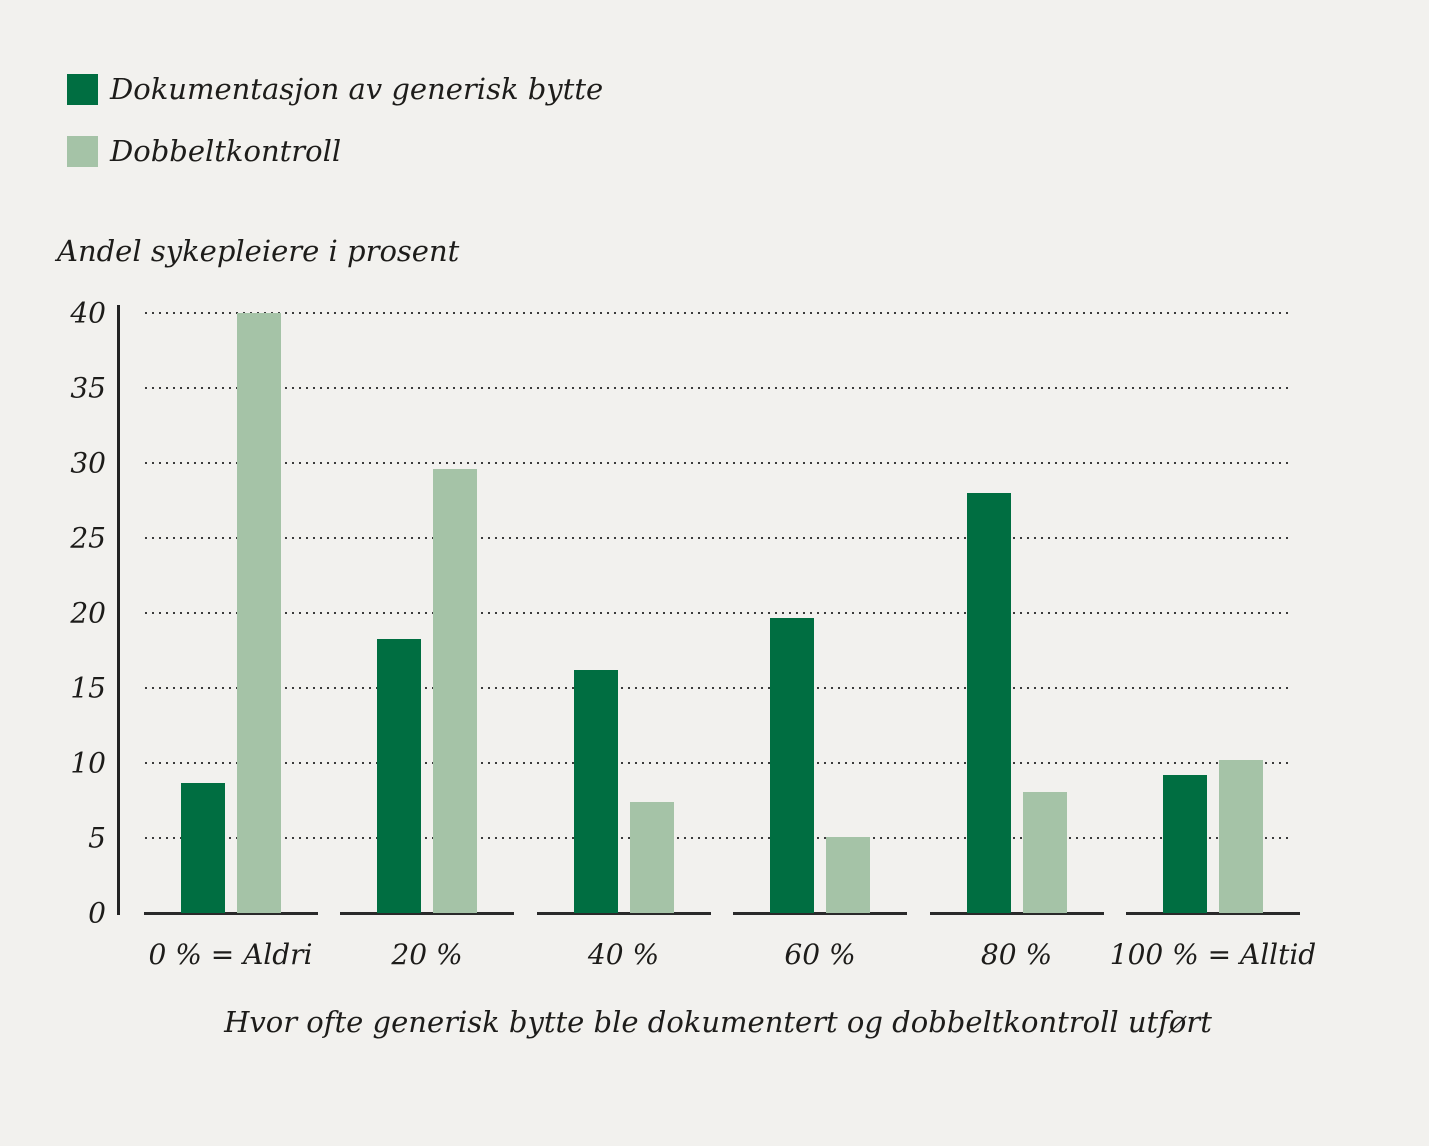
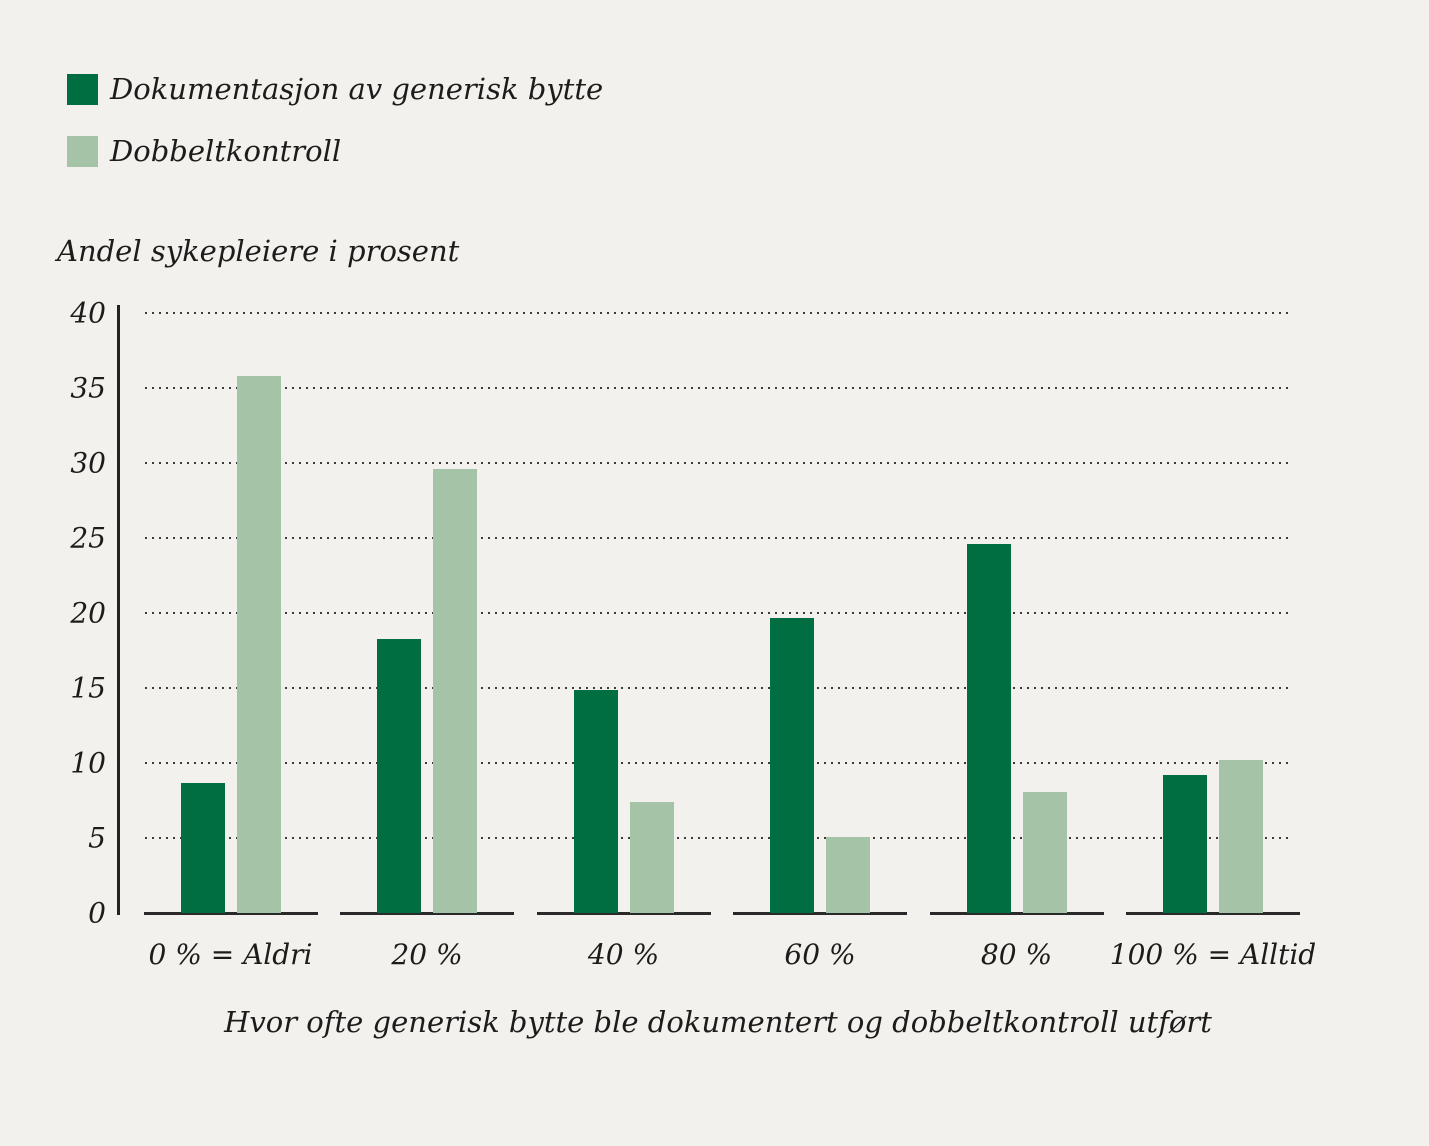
Dobbeltkontroll/0 % = Aldri: 40.0 -> 35.8
Dokumentasjon av generisk bytte/40 %: 16.2 -> 14.9
Dokumentasjon av generisk bytte/80 %: 28.0 -> 24.6
